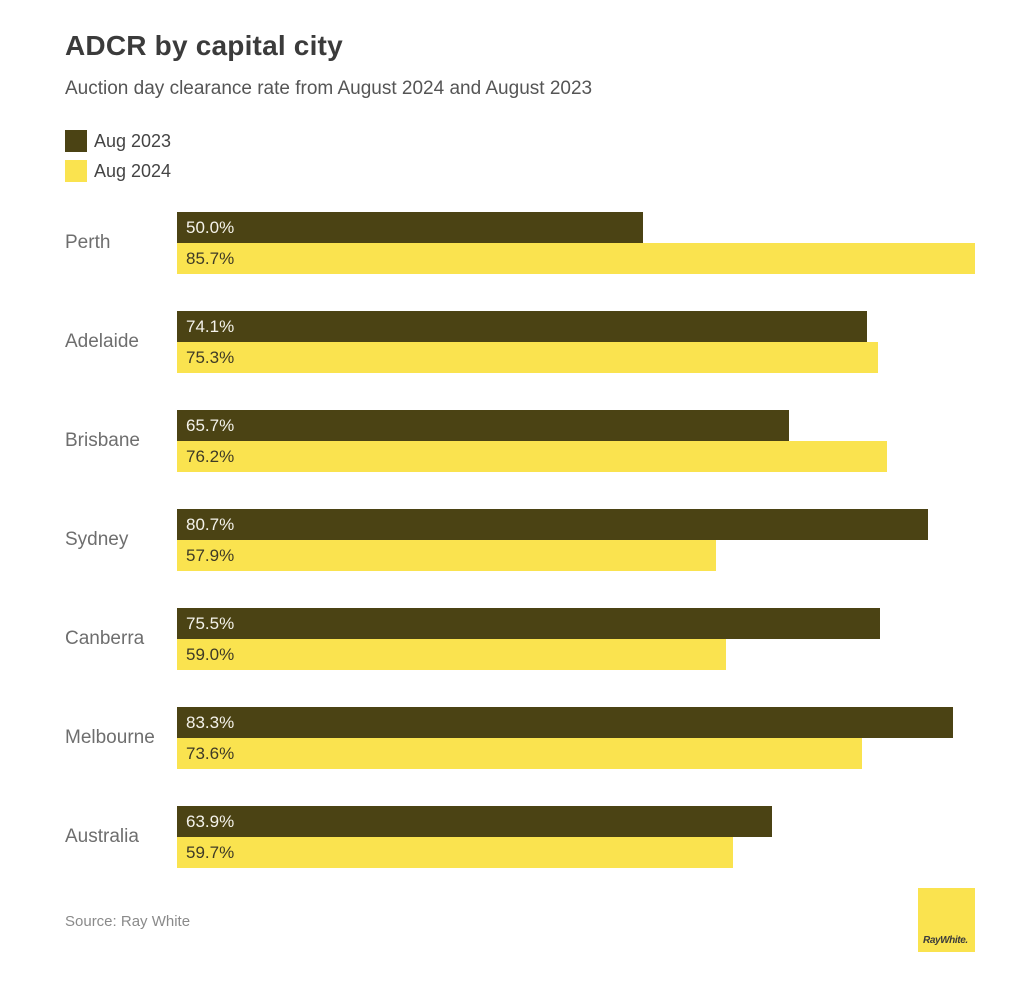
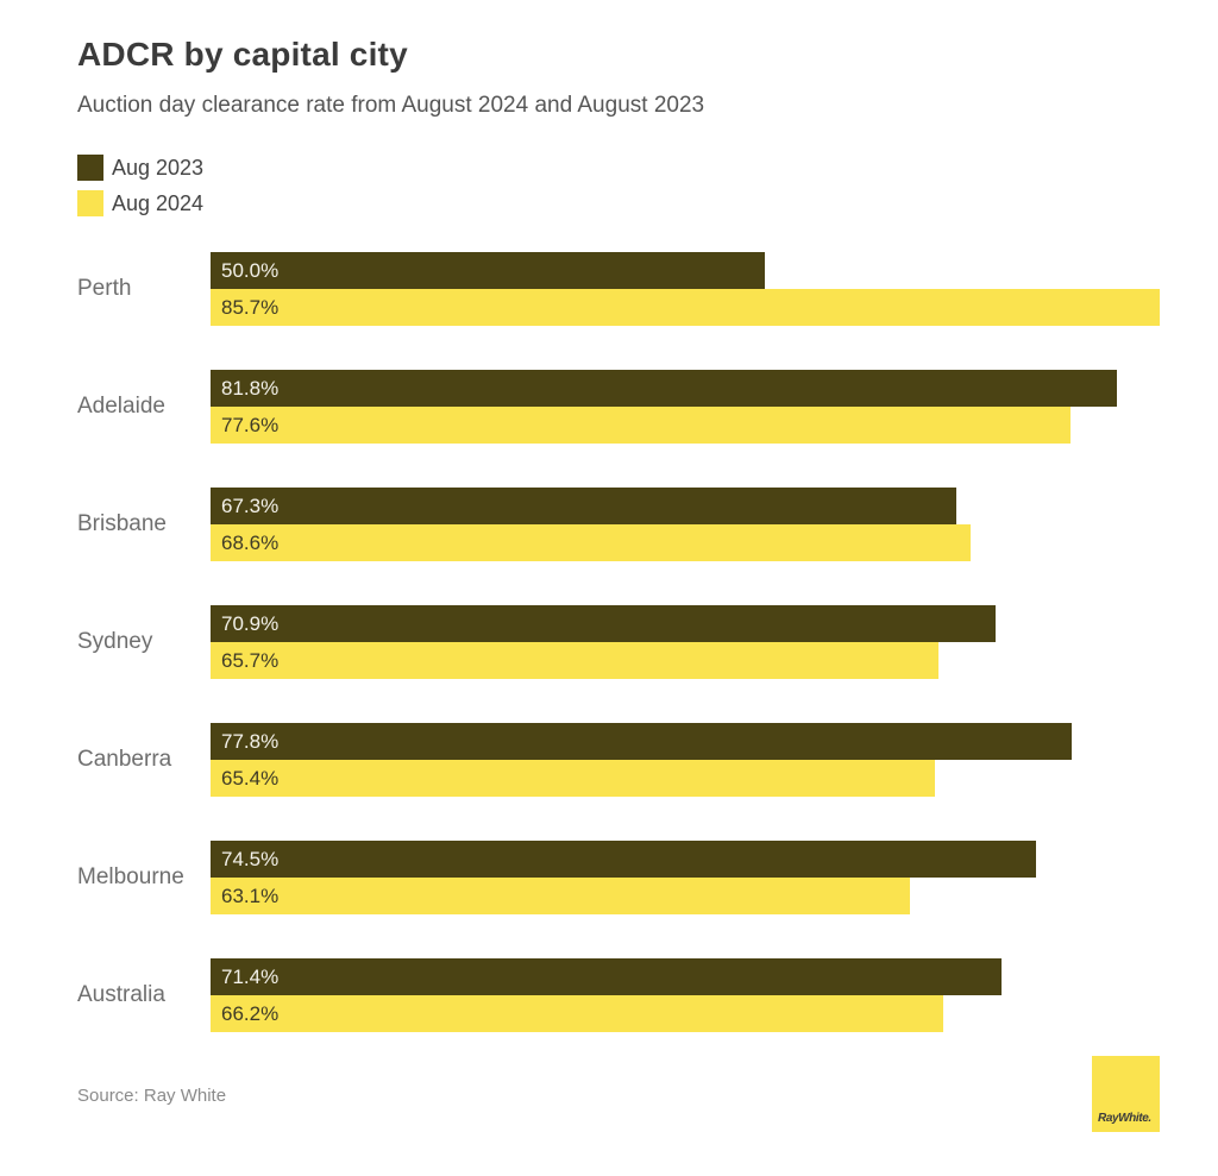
Aug 2023/Adelaide: 74.1% -> 81.8%
Aug 2024/Adelaide: 75.3% -> 77.6%
Aug 2023/Brisbane: 65.7% -> 67.3%
Aug 2024/Brisbane: 76.2% -> 68.6%
Aug 2023/Sydney: 80.7% -> 70.9%
Aug 2024/Sydney: 57.9% -> 65.7%
Aug 2023/Canberra: 75.5% -> 77.8%
Aug 2024/Canberra: 59.0% -> 65.4%
Aug 2023/Melbourne: 83.3% -> 74.5%
Aug 2024/Melbourne: 73.6% -> 63.1%
Aug 2023/Australia: 63.9% -> 71.4%
Aug 2024/Australia: 59.7% -> 66.2%
